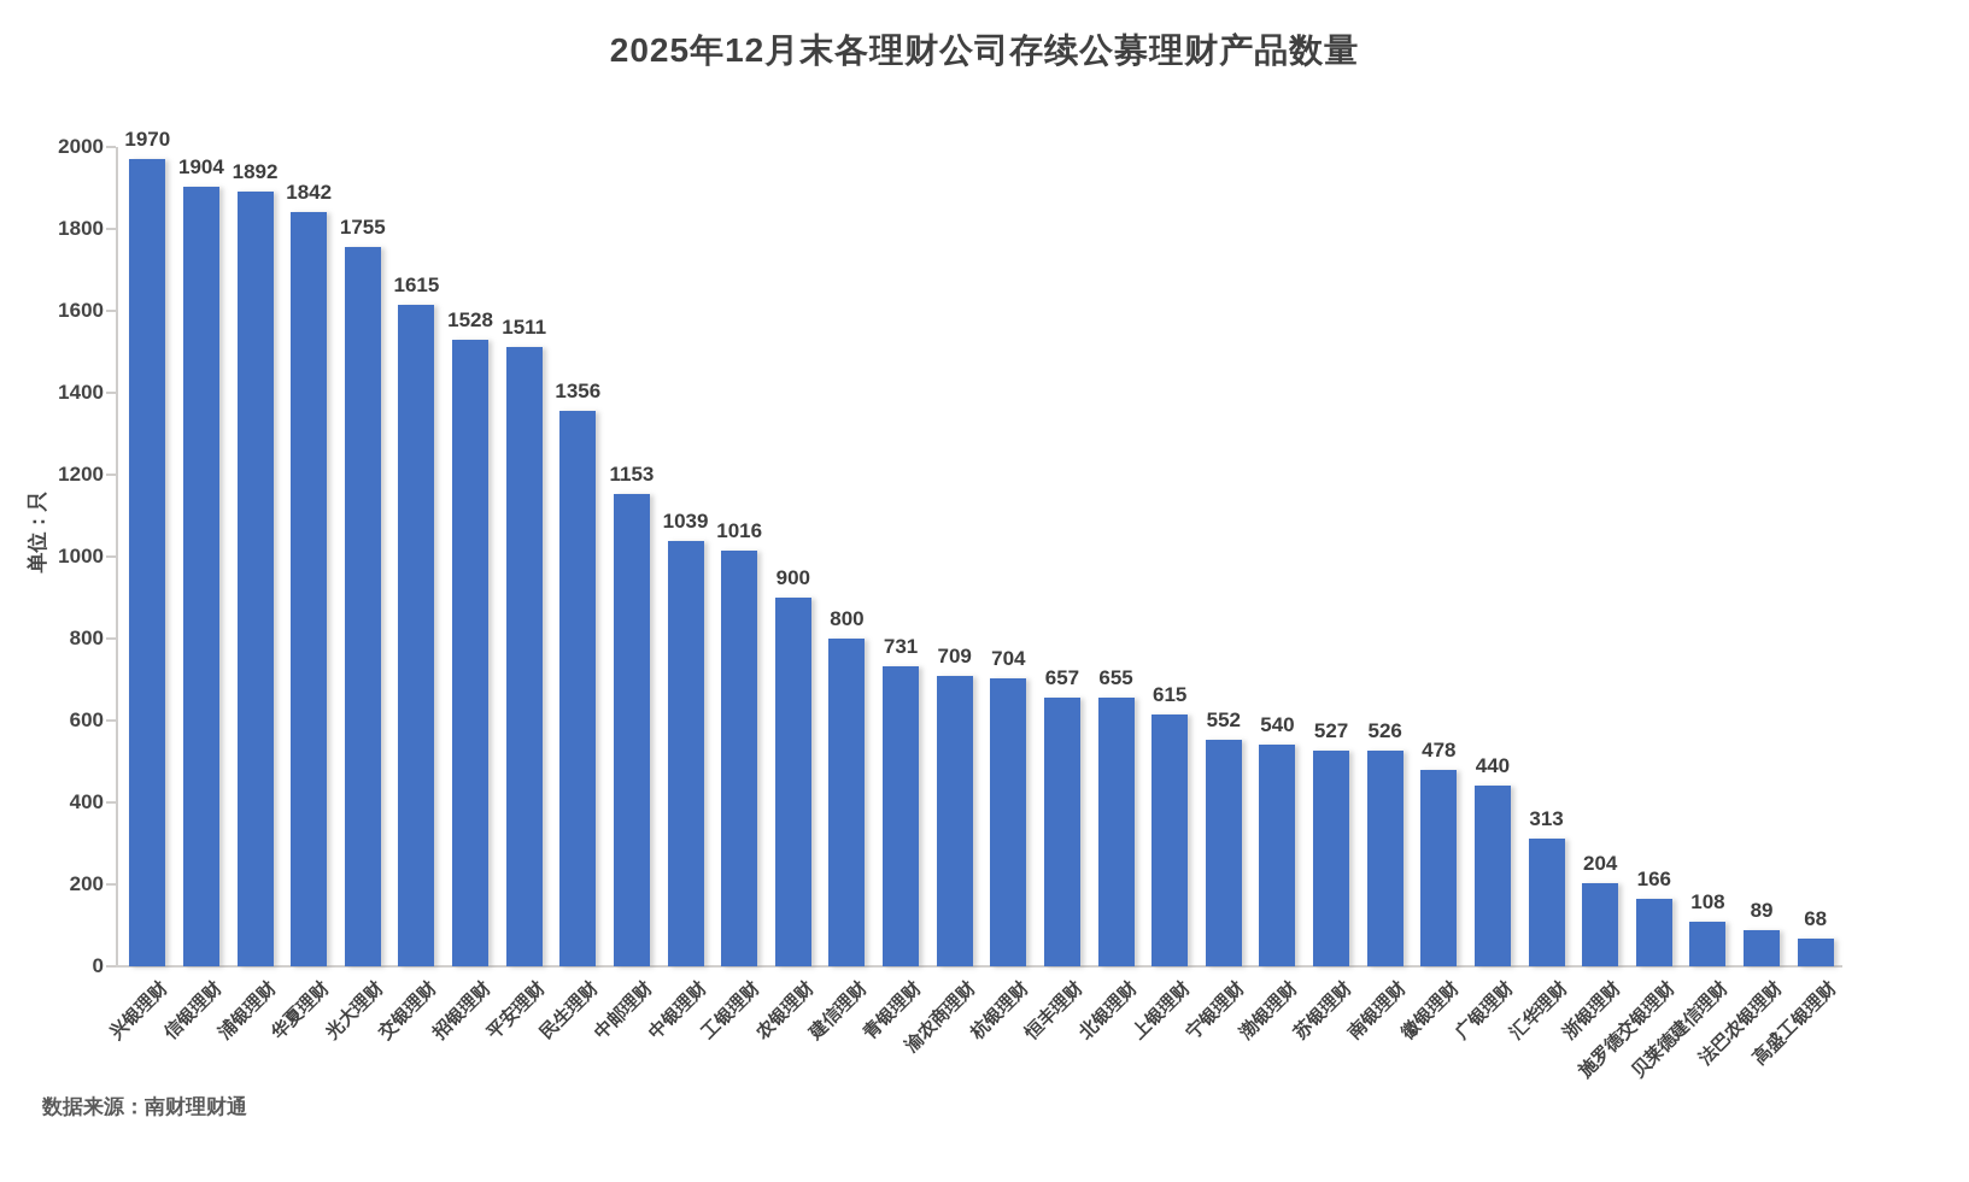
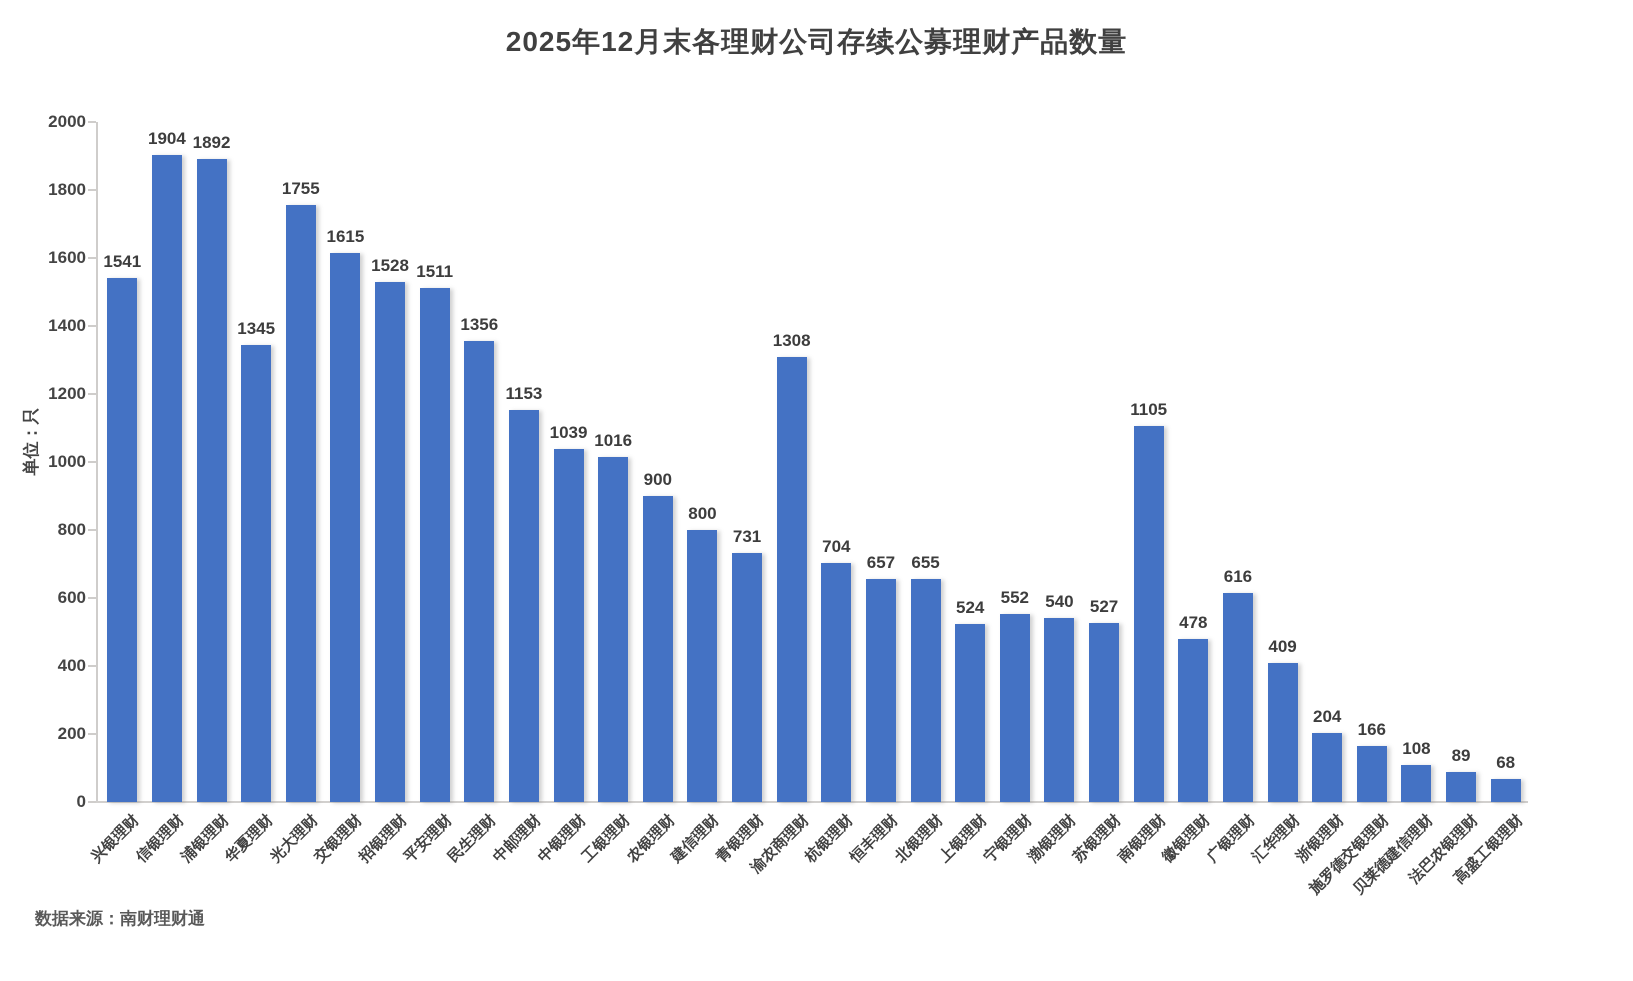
兴银理财: 1970 -> 1541
华夏理财: 1842 -> 1345
渝农商理财: 709 -> 1308
上银理财: 615 -> 524
南银理财: 526 -> 1105
广银理财: 440 -> 616
汇华理财: 313 -> 409
